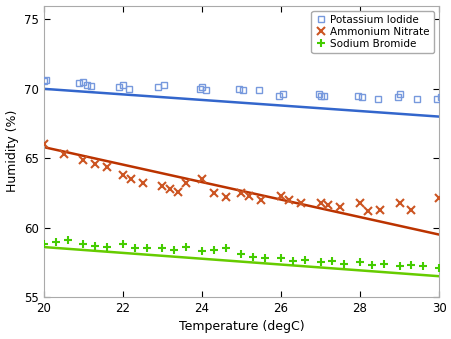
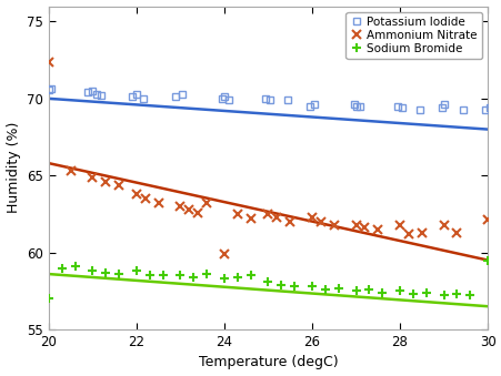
Ammonium Nitrate/20: 66.0 -> 72.4
Sodium Bromide/20: 58.8 -> 57.0
Ammonium Nitrate/24: 63.5 -> 59.9
Sodium Bromide/30: 57.1 -> 59.5
